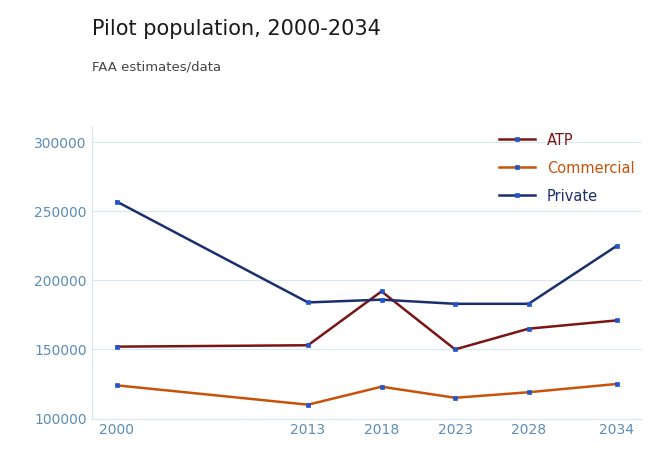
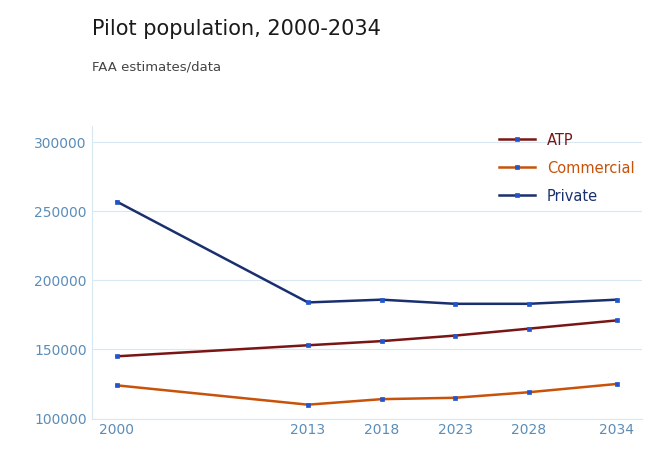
ATP/2000: 152000 -> 145000
ATP/2018: 192000 -> 156000
Commercial/2018: 123000 -> 114000
ATP/2023: 150000 -> 160000
Private/2034: 225000 -> 186000
